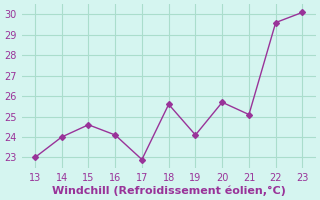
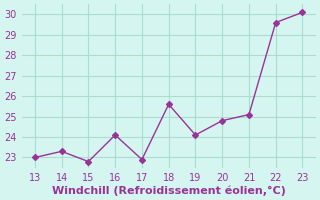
14: 24.0 -> 23.3
15: 24.6 -> 22.8
20: 25.7 -> 24.8
